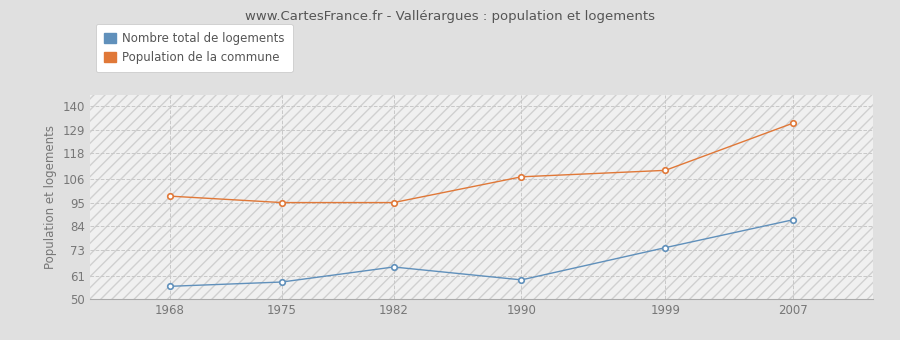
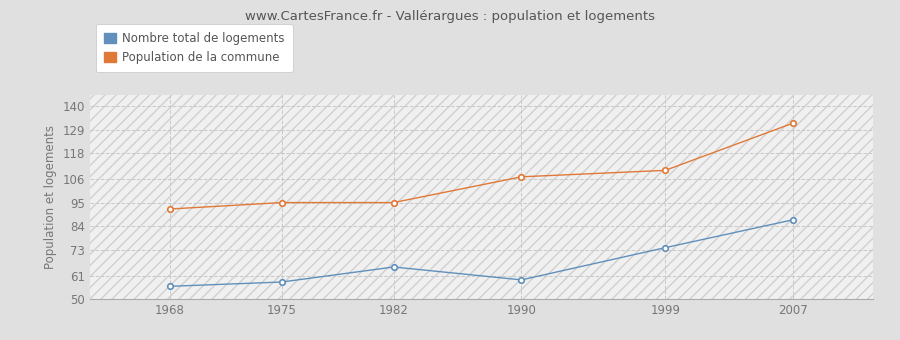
Population de la commune/1968: 98 -> 92
